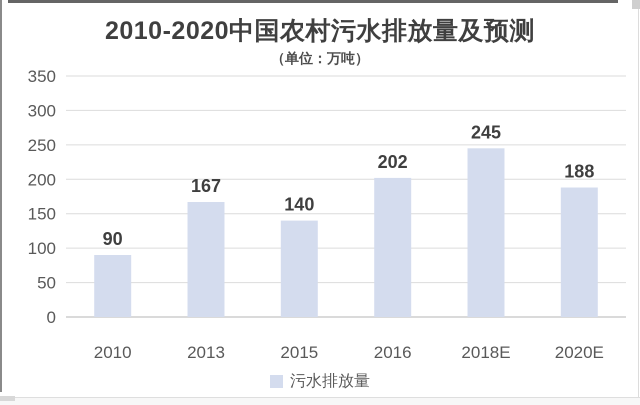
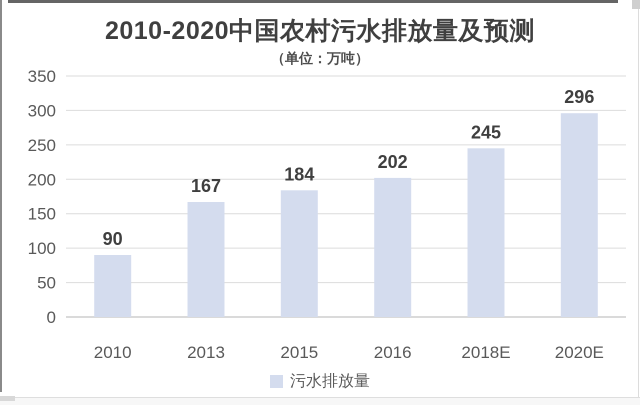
2015: 140 -> 184
2020E: 188 -> 296
